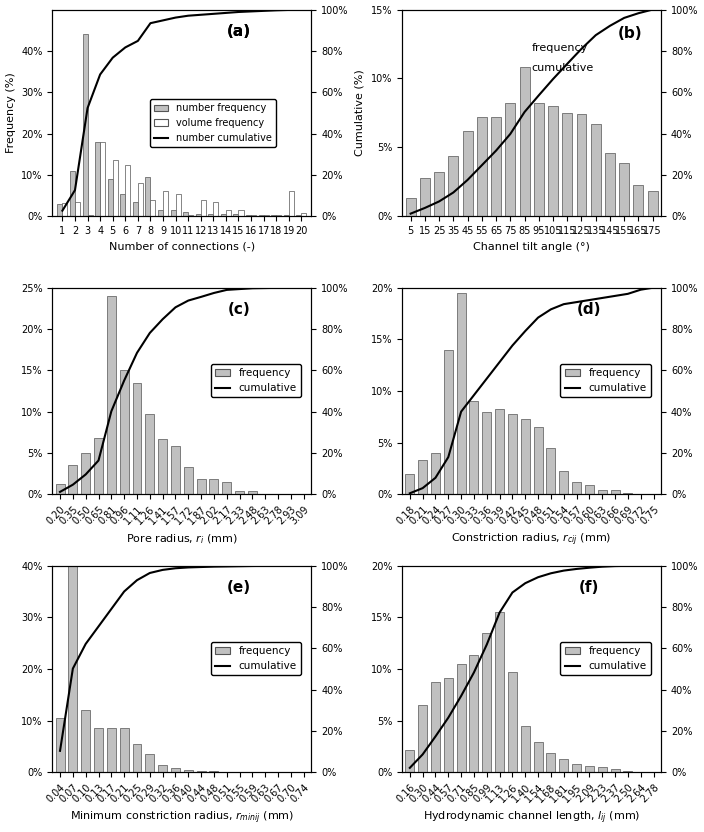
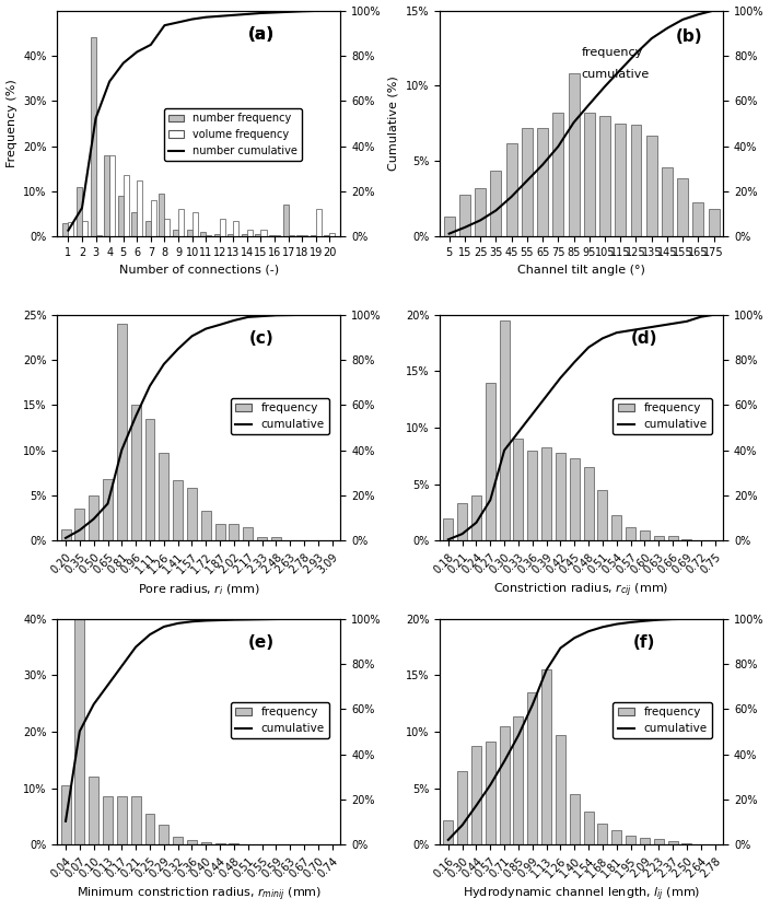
number frequency/17: 0.3% -> 7.0%
